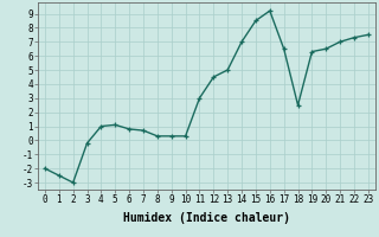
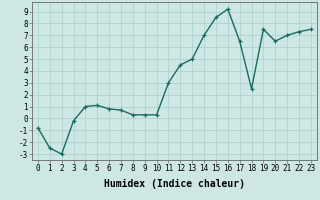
0: -2.0 -> -0.8
19: 6.3 -> 7.5
